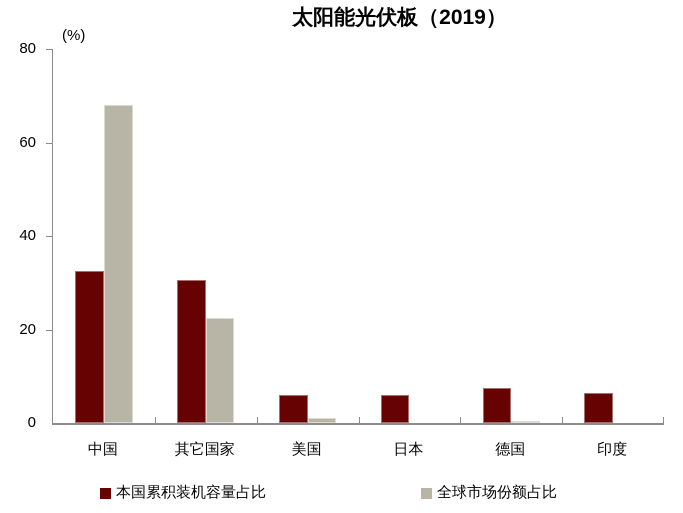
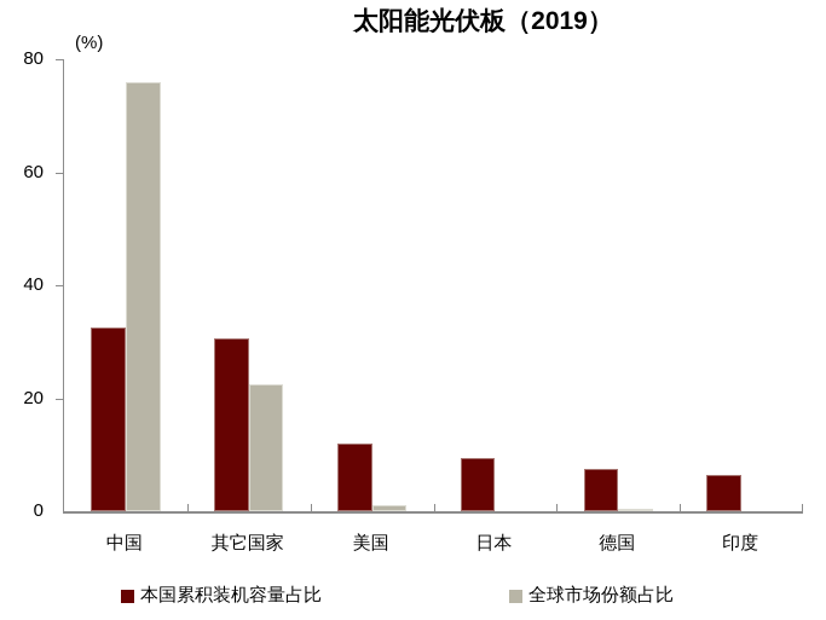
全球市场份额占比/中国: 68 -> 76
本国累积装机容量占比/美国: 6 -> 12
本国累积装机容量占比/日本: 6 -> 10
